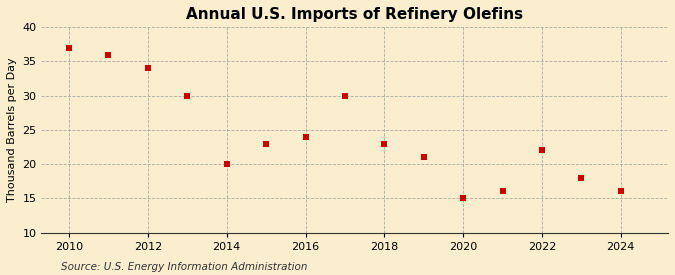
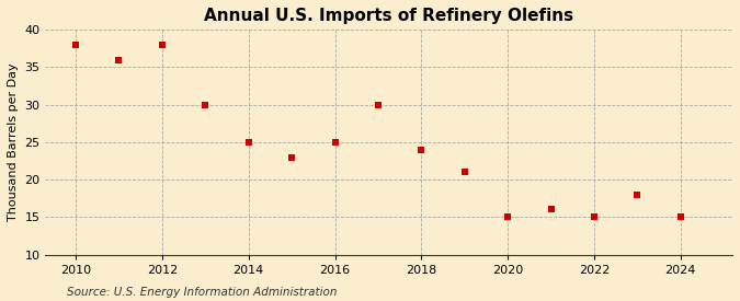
2010: 37 -> 38
2012: 34 -> 38
2014: 20 -> 25
2016: 24 -> 25
2018: 23 -> 24
2022: 22 -> 15
2024: 16 -> 15
